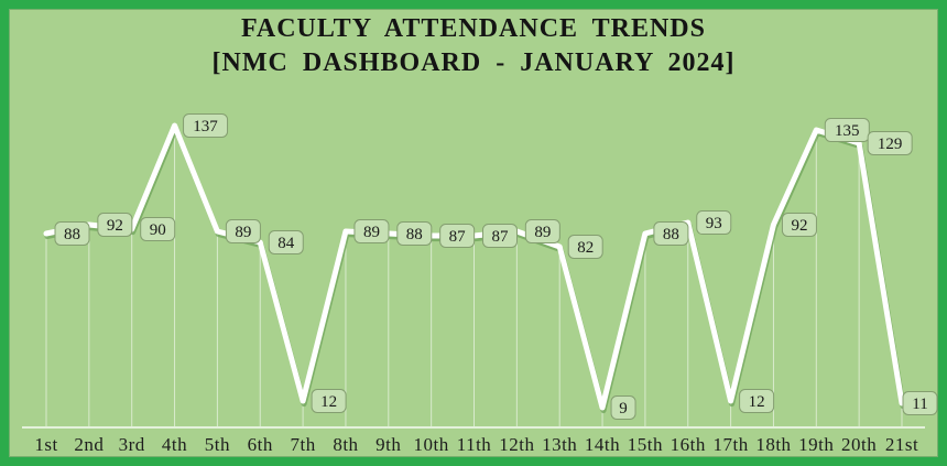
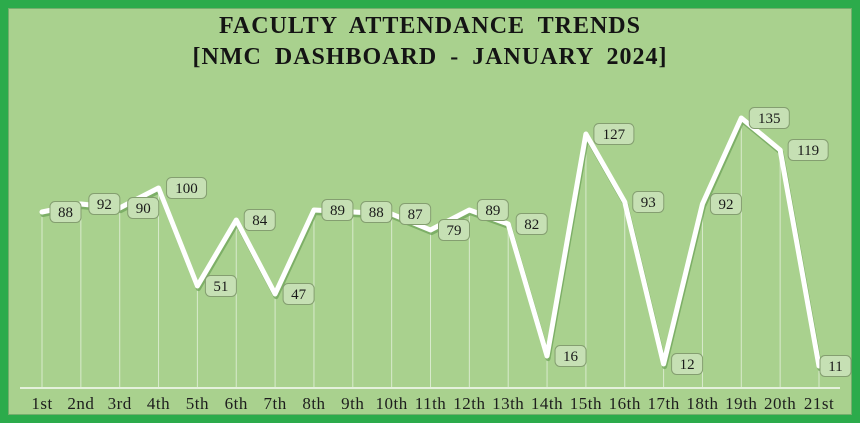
4th: 137 -> 100
5th: 89 -> 51
7th: 12 -> 47
11th: 87 -> 79
14th: 9 -> 16
15th: 88 -> 127
20th: 129 -> 119
